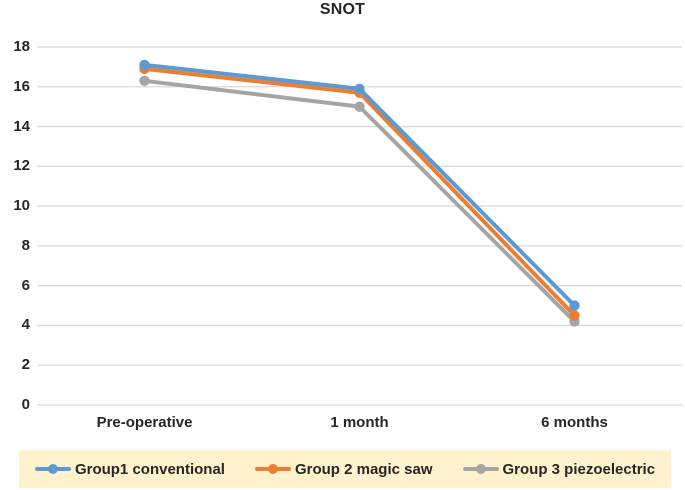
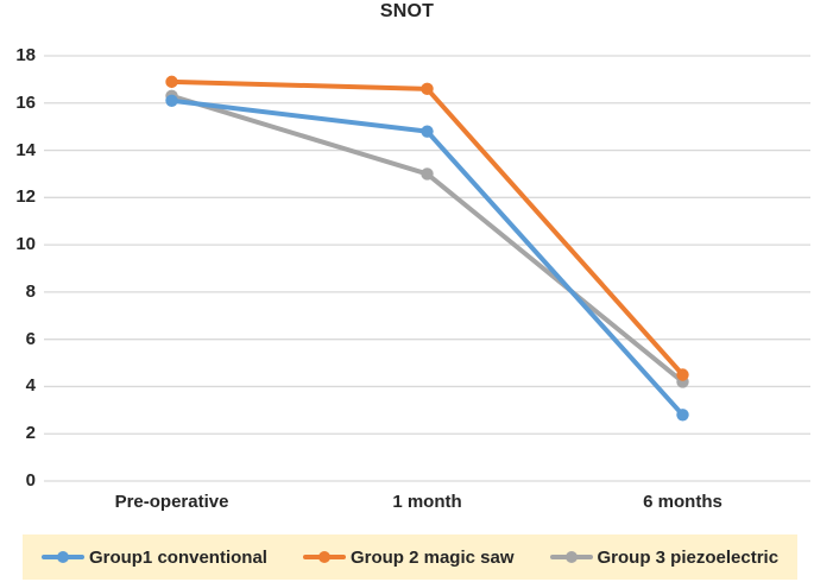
Group1 conventional/Pre-operative: 17.1 -> 16.1
Group1 conventional/1 month: 15.9 -> 14.8
Group 2 magic saw/1 month: 15.7 -> 16.6
Group 3 piezoelectric/1 month: 15.0 -> 13.0
Group1 conventional/6 months: 5.0 -> 2.8
